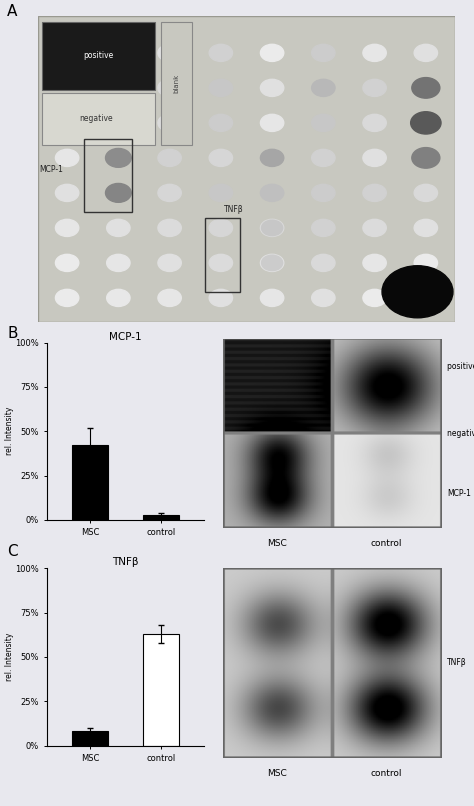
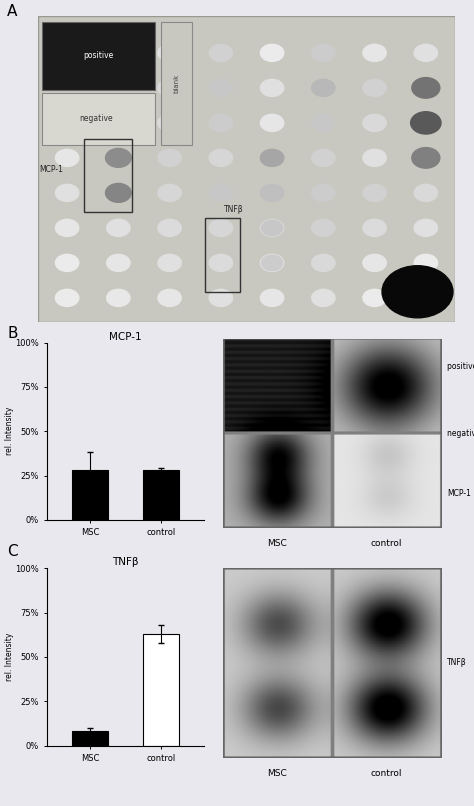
MCP-1/MSC: 42% -> 28%
MCP-1/control: 3% -> 28%
